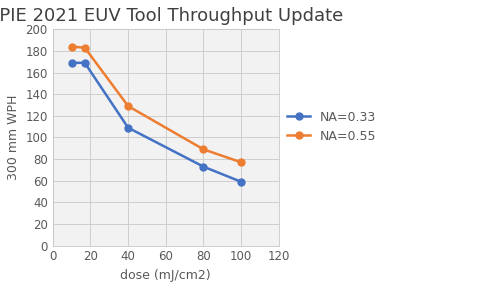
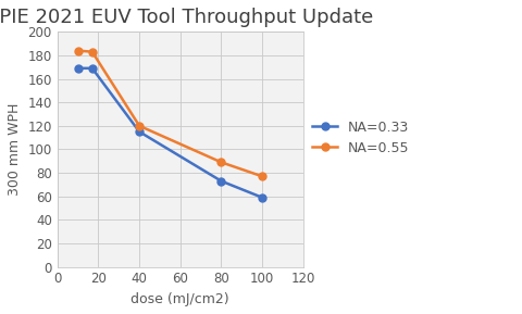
NA=0.33/40: 109 -> 115
NA=0.55/40: 129 -> 120
